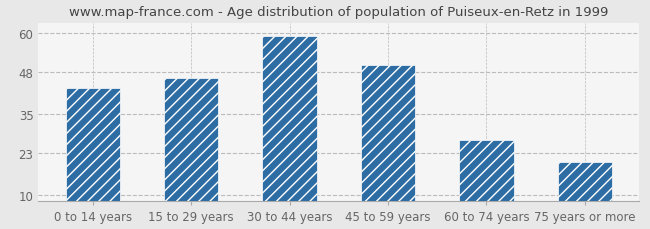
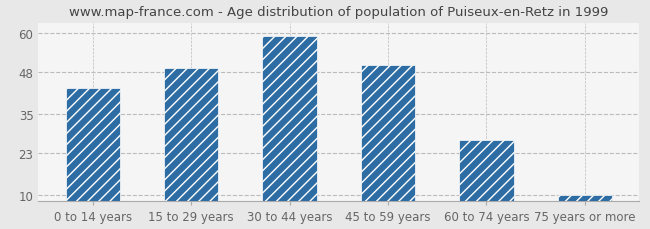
15 to 29 years: 46 -> 49
75 years or more: 20 -> 10
